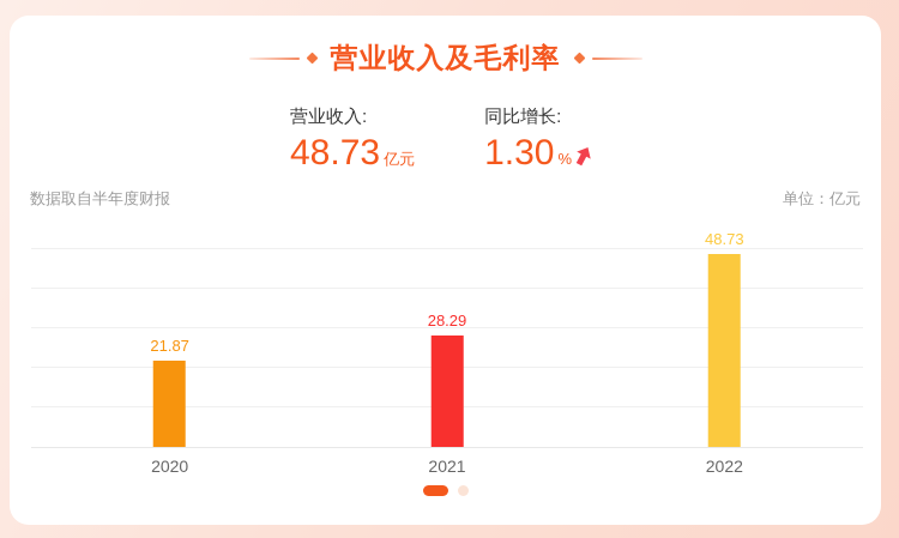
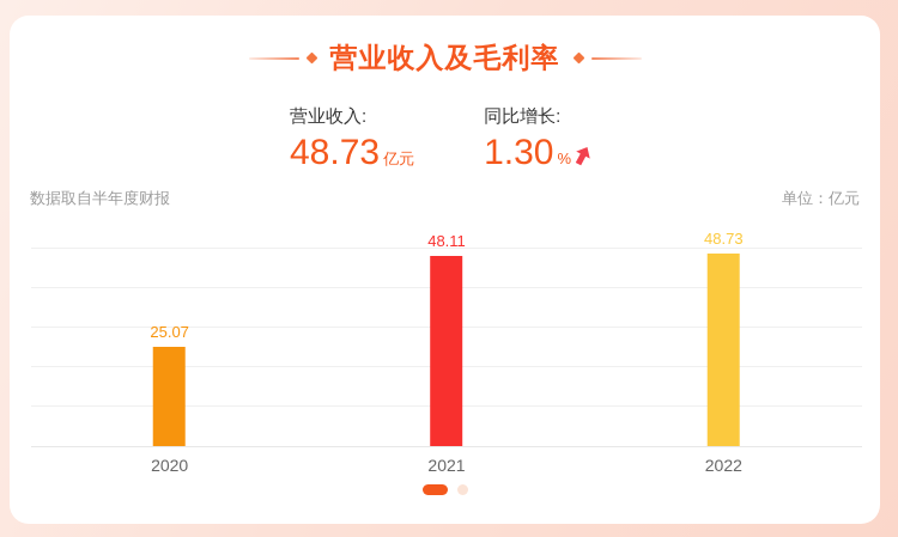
2020: 21.87 -> 25.07
2021: 28.29 -> 48.11
